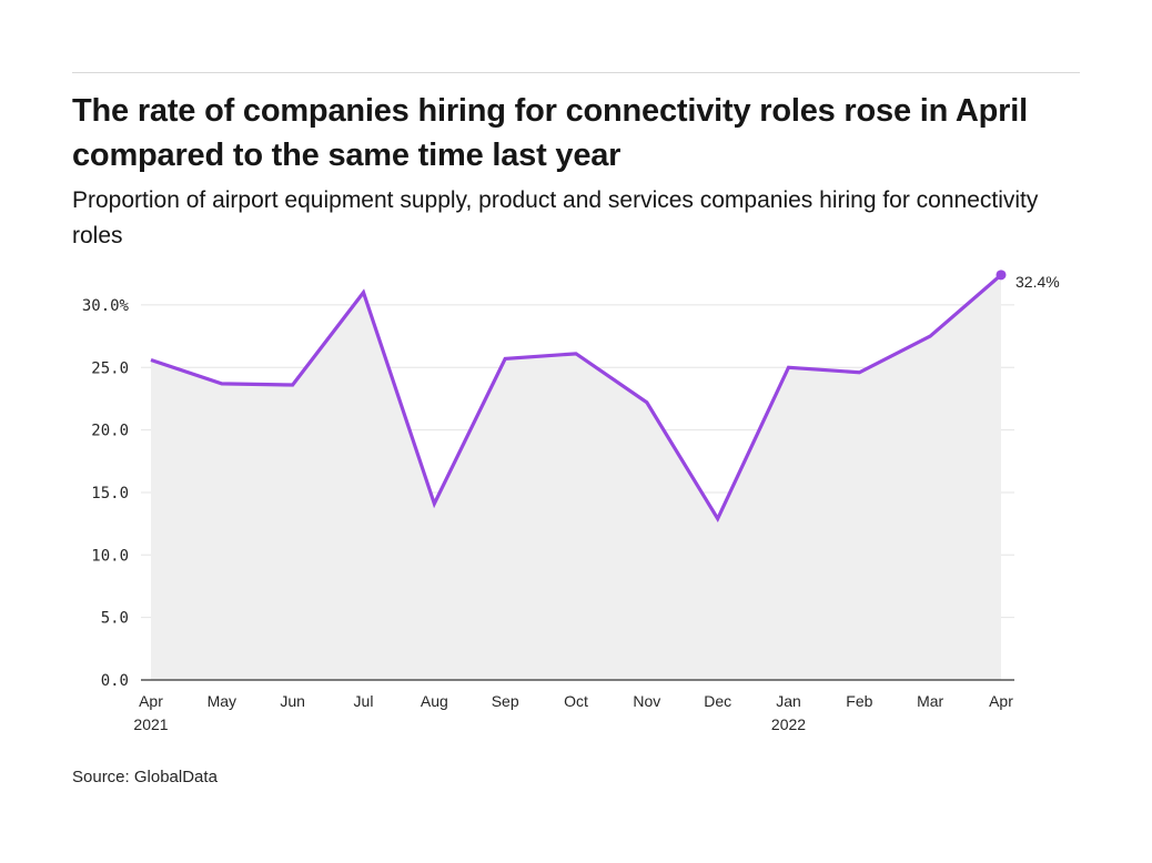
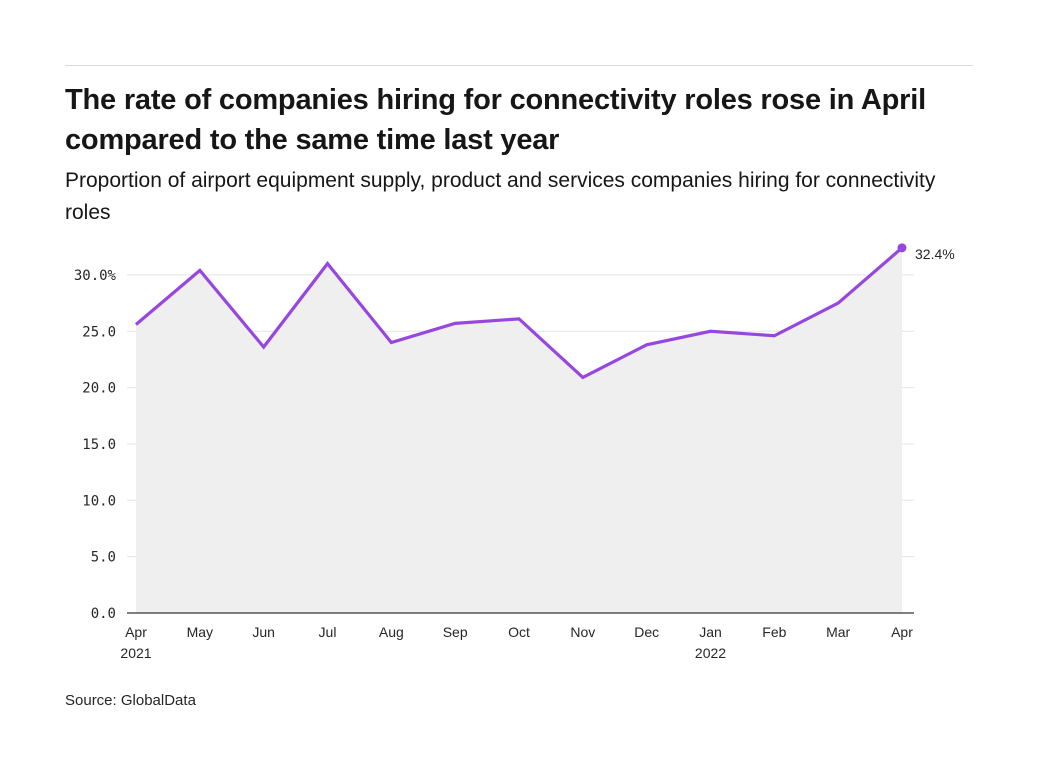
May: 23.7% -> 30.4%
Aug: 14.1% -> 24.0%
Nov: 22.2% -> 20.9%
Dec: 12.9% -> 23.8%
